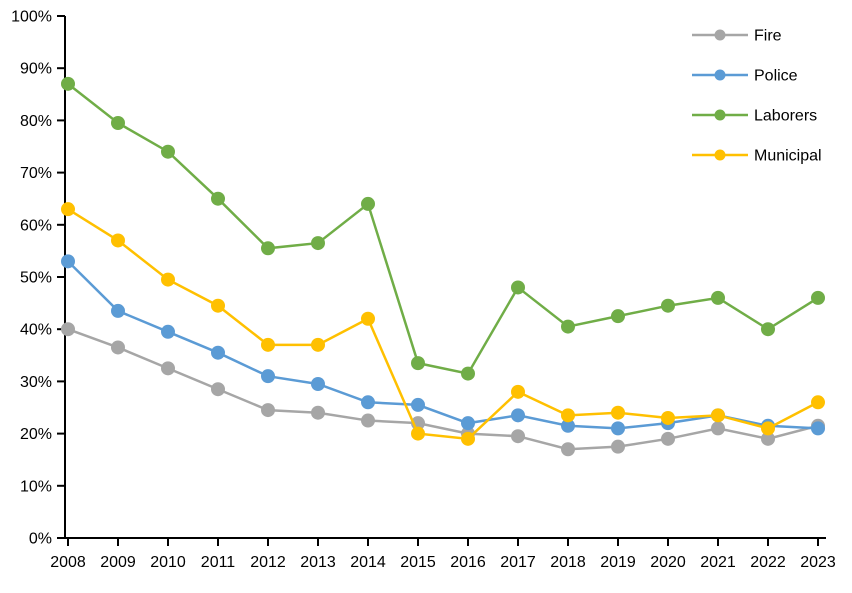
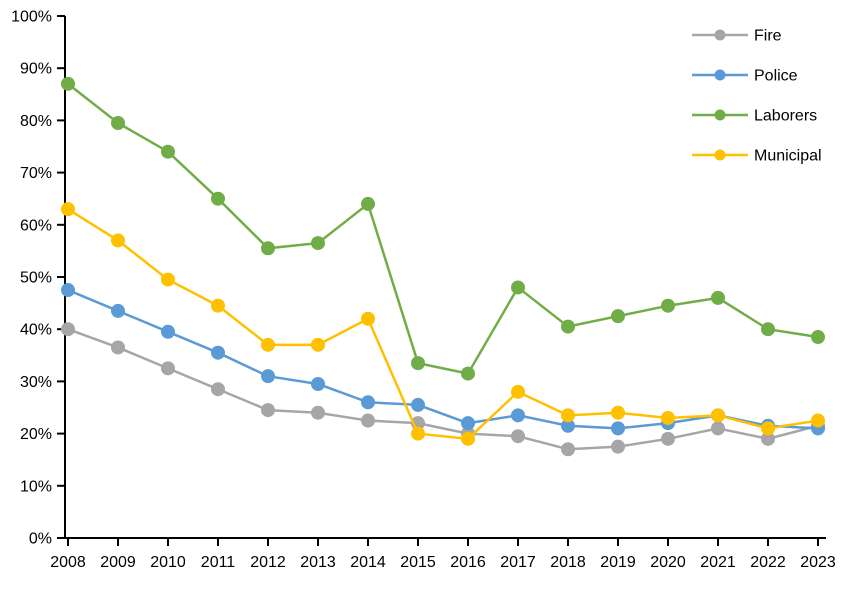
Police/2008: 53% -> 48%
Laborers/2023: 46% -> 38%
Municipal/2023: 26% -> 22%
